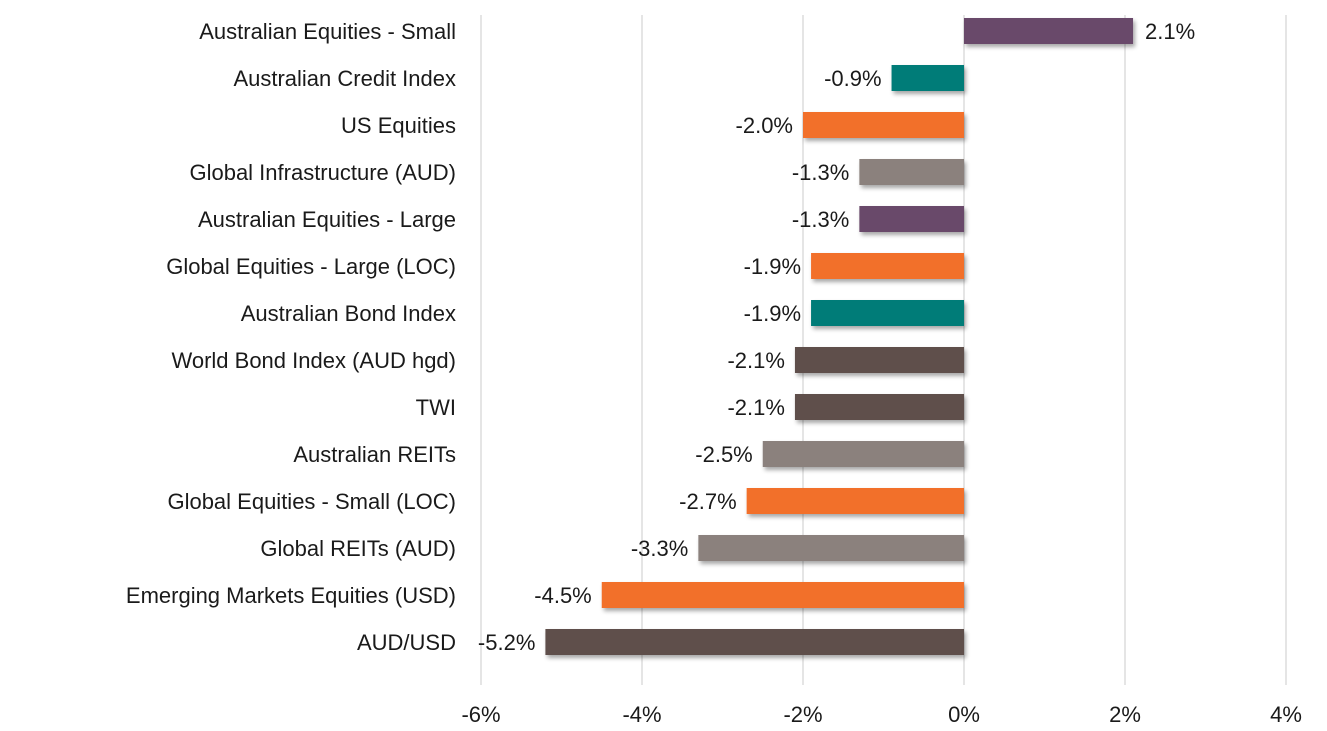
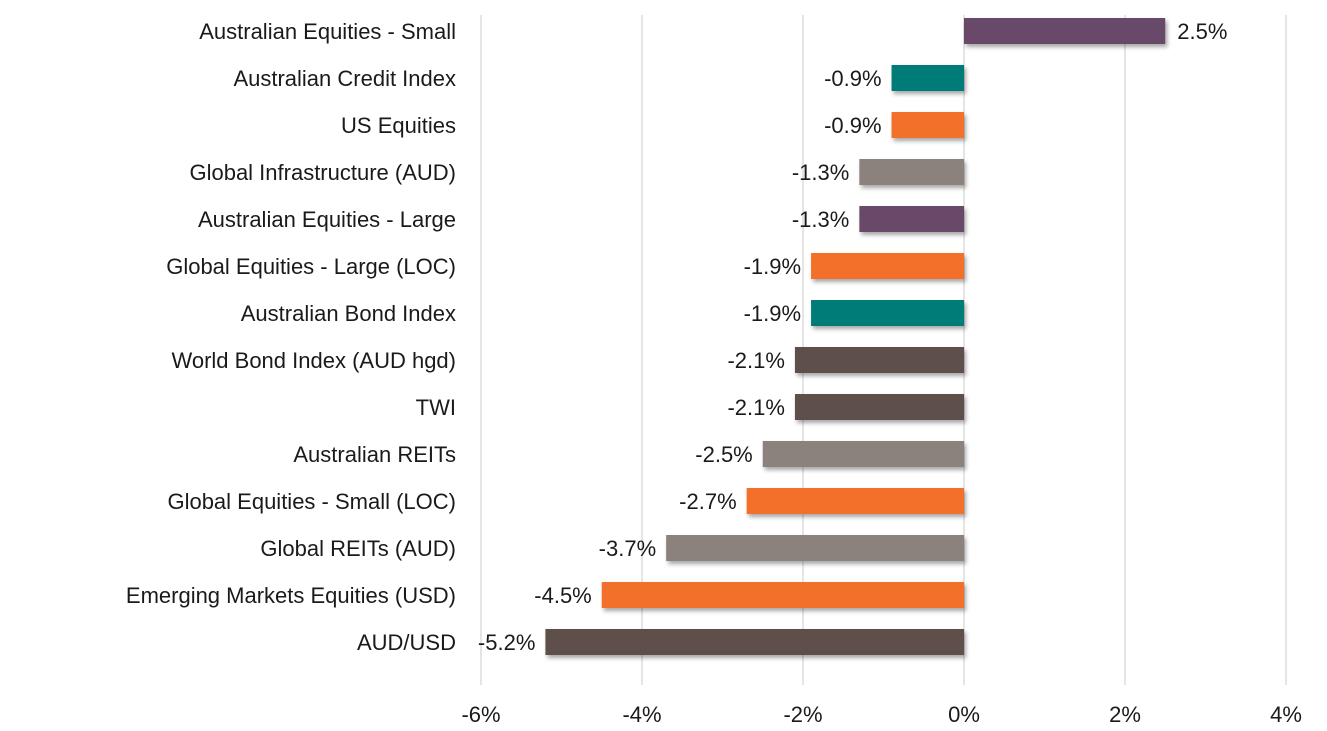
Australian Equities - Small: 2.1% -> 2.5%
US Equities: -2.0% -> -0.9%
Global REITs (AUD): -3.3% -> -3.7%
